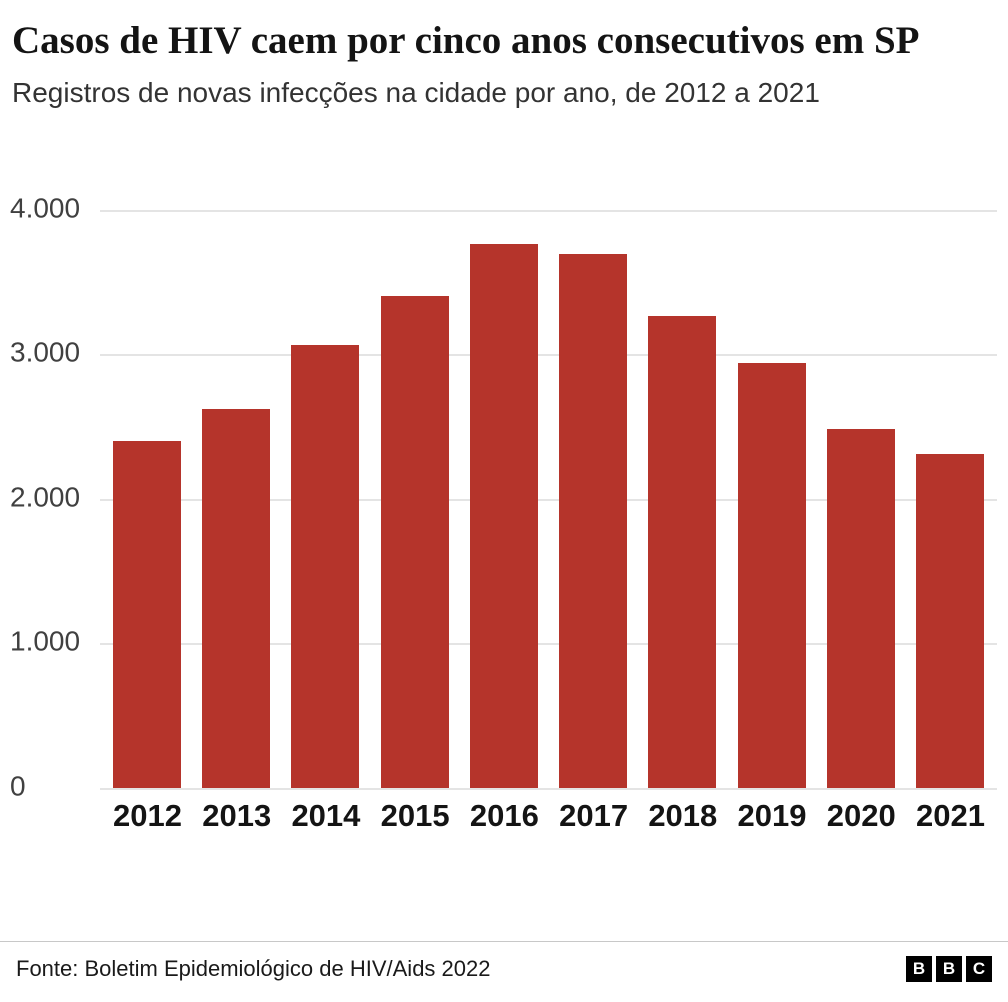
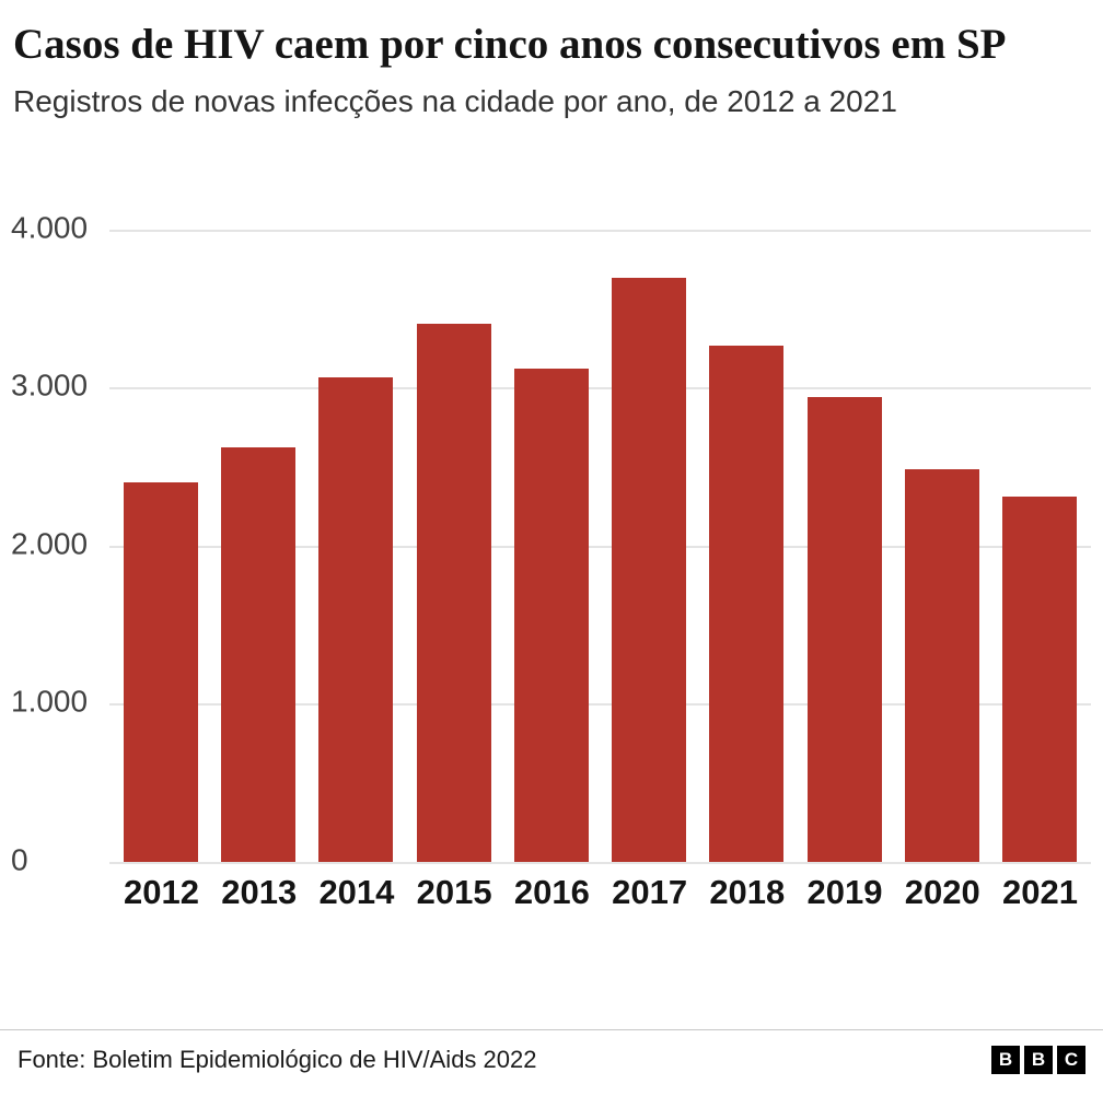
2016: 3760 -> 3120
